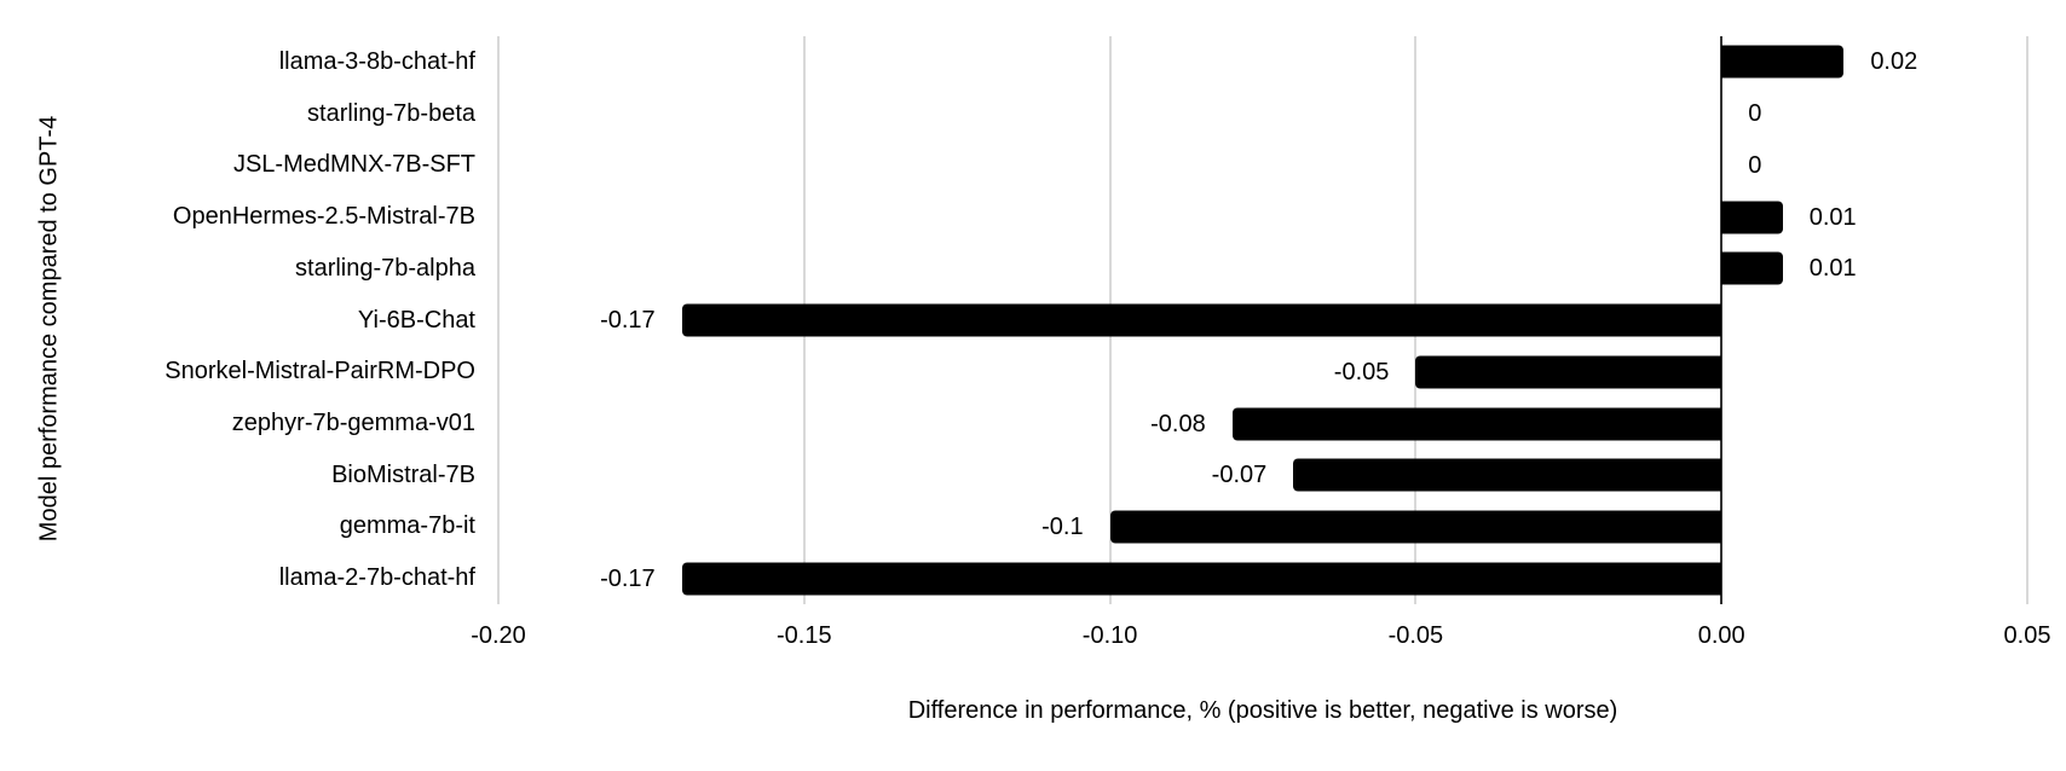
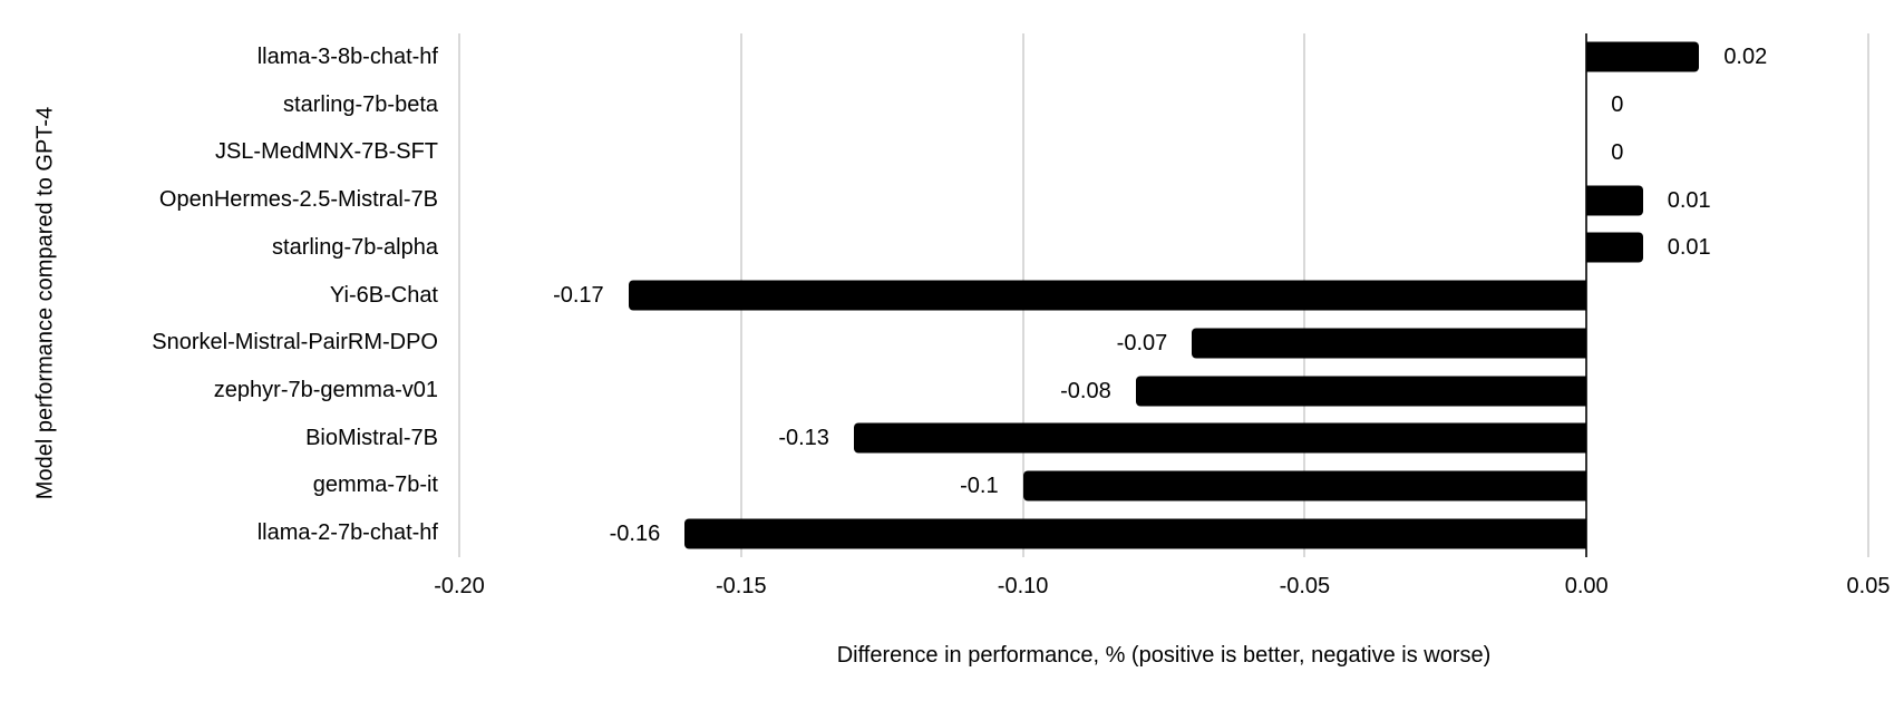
Snorkel-Mistral-PairRM-DPO: -0.05 -> -0.07
BioMistral-7B: -0.07 -> -0.13
llama-2-7b-chat-hf: -0.17 -> -0.16
